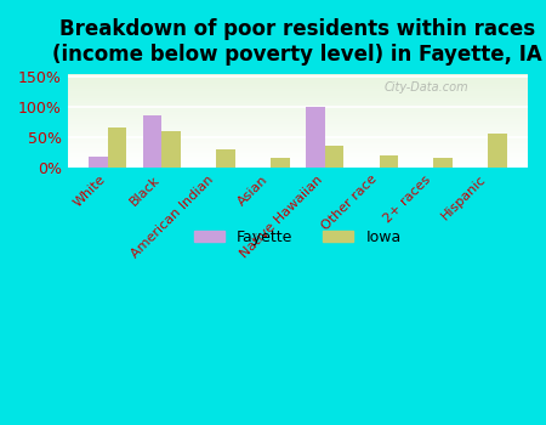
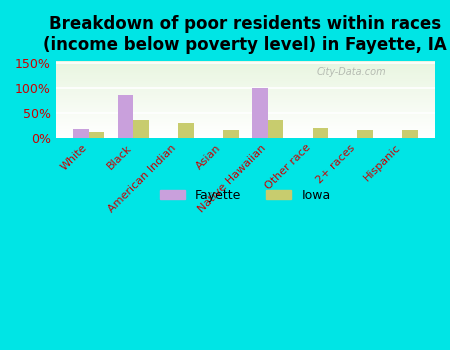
Iowa/White: 65% -> 11%
Iowa/Black: 60% -> 35%
Iowa/Hispanic: 55% -> 16%
